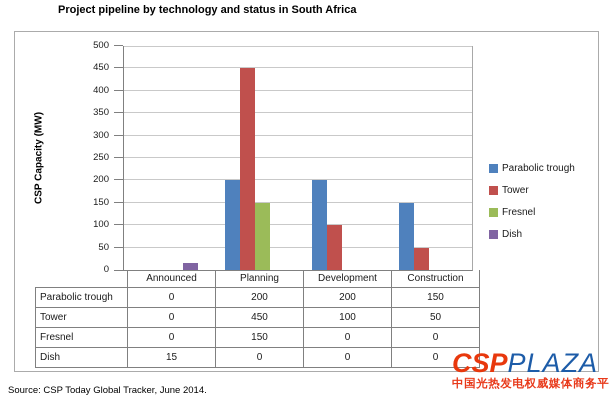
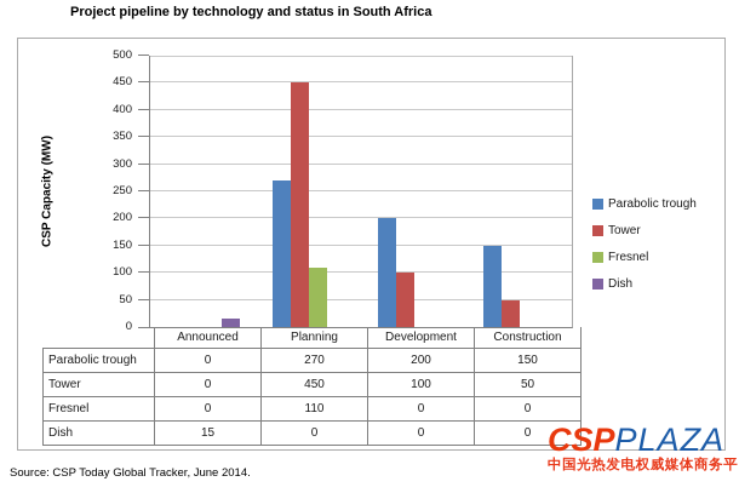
Parabolic trough/Planning: 200 -> 270
Fresnel/Planning: 150 -> 110
